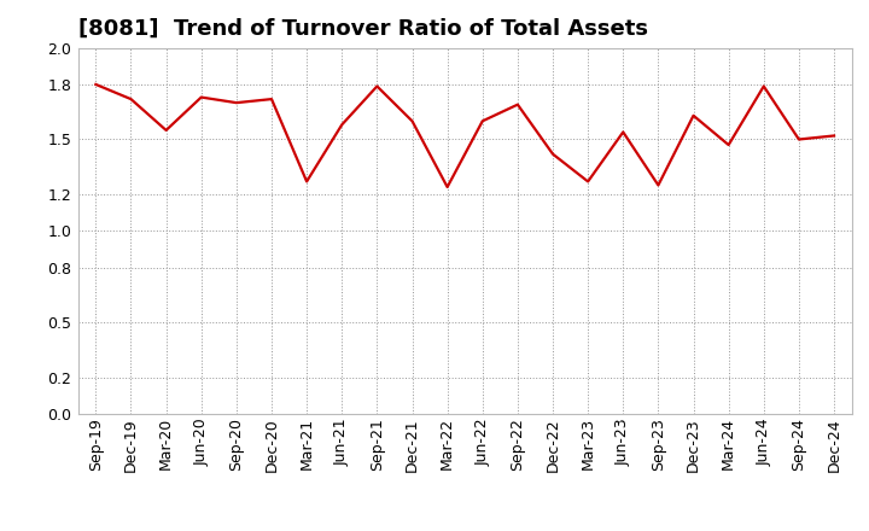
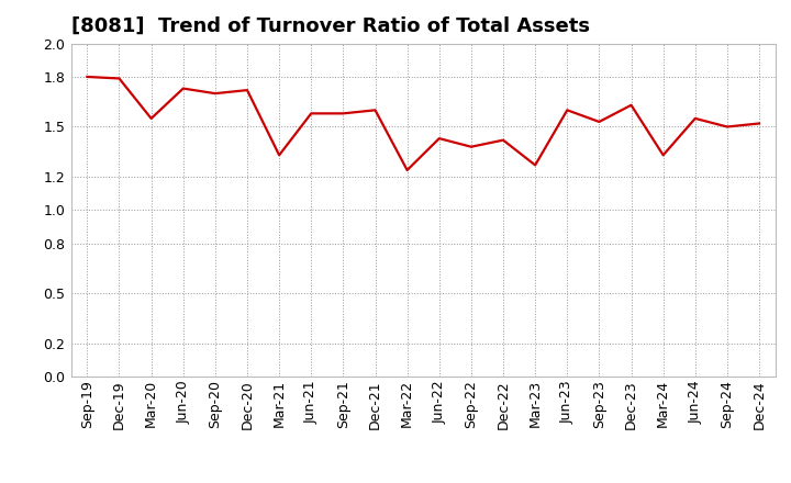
Dec-19: 1.72 -> 1.79
Mar-21: 1.27 -> 1.33
Sep-21: 1.79 -> 1.58
Jun-22: 1.60 -> 1.43
Sep-22: 1.69 -> 1.38
Jun-23: 1.54 -> 1.60
Sep-23: 1.25 -> 1.53
Mar-24: 1.47 -> 1.33
Jun-24: 1.79 -> 1.55
